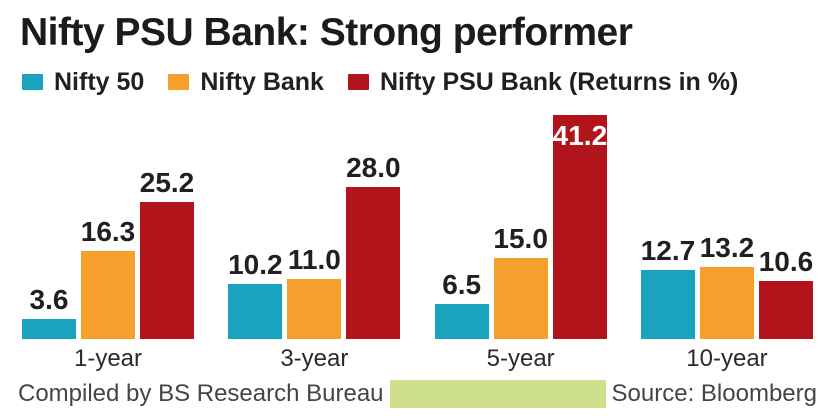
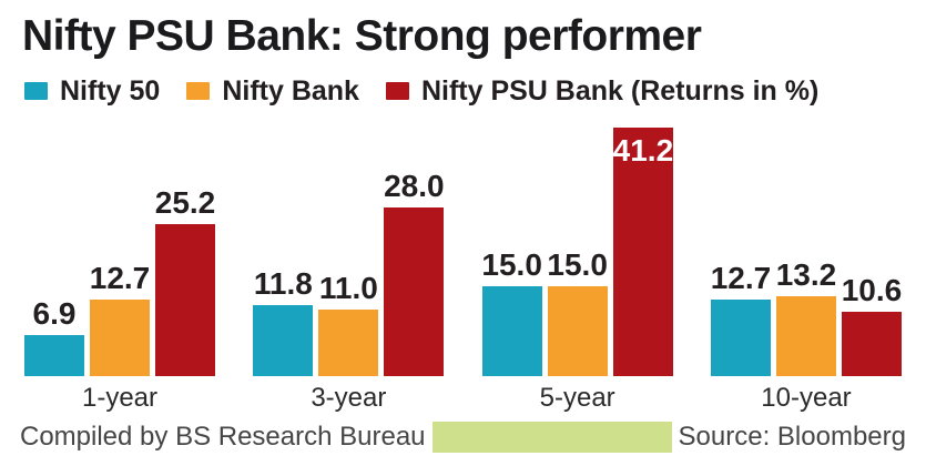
Nifty 50/1-year: 3.6 -> 6.9
Nifty Bank/1-year: 16.3 -> 12.7
Nifty 50/3-year: 10.2 -> 11.8
Nifty 50/5-year: 6.5 -> 15.0
